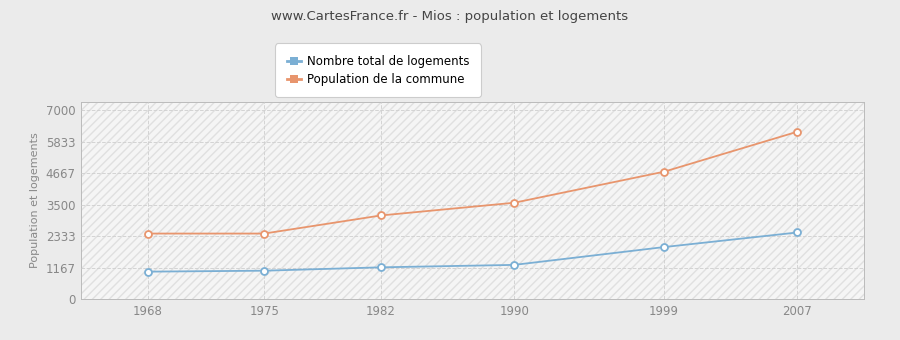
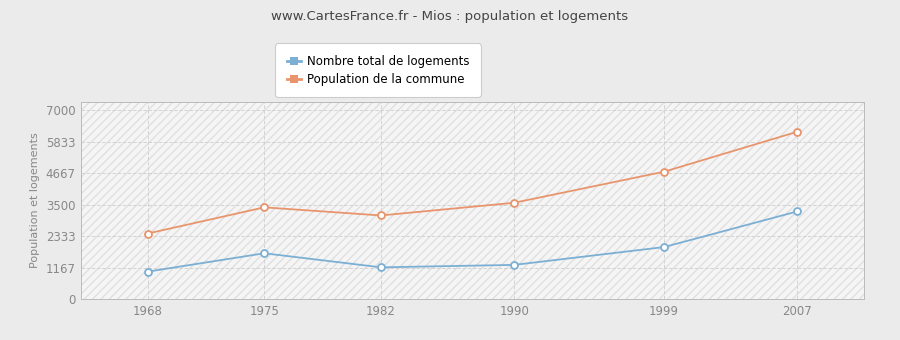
Nombre total de logements/1975: 1060 -> 1700
Population de la commune/1975: 2430 -> 3400
Nombre total de logements/2007: 2470 -> 3250
